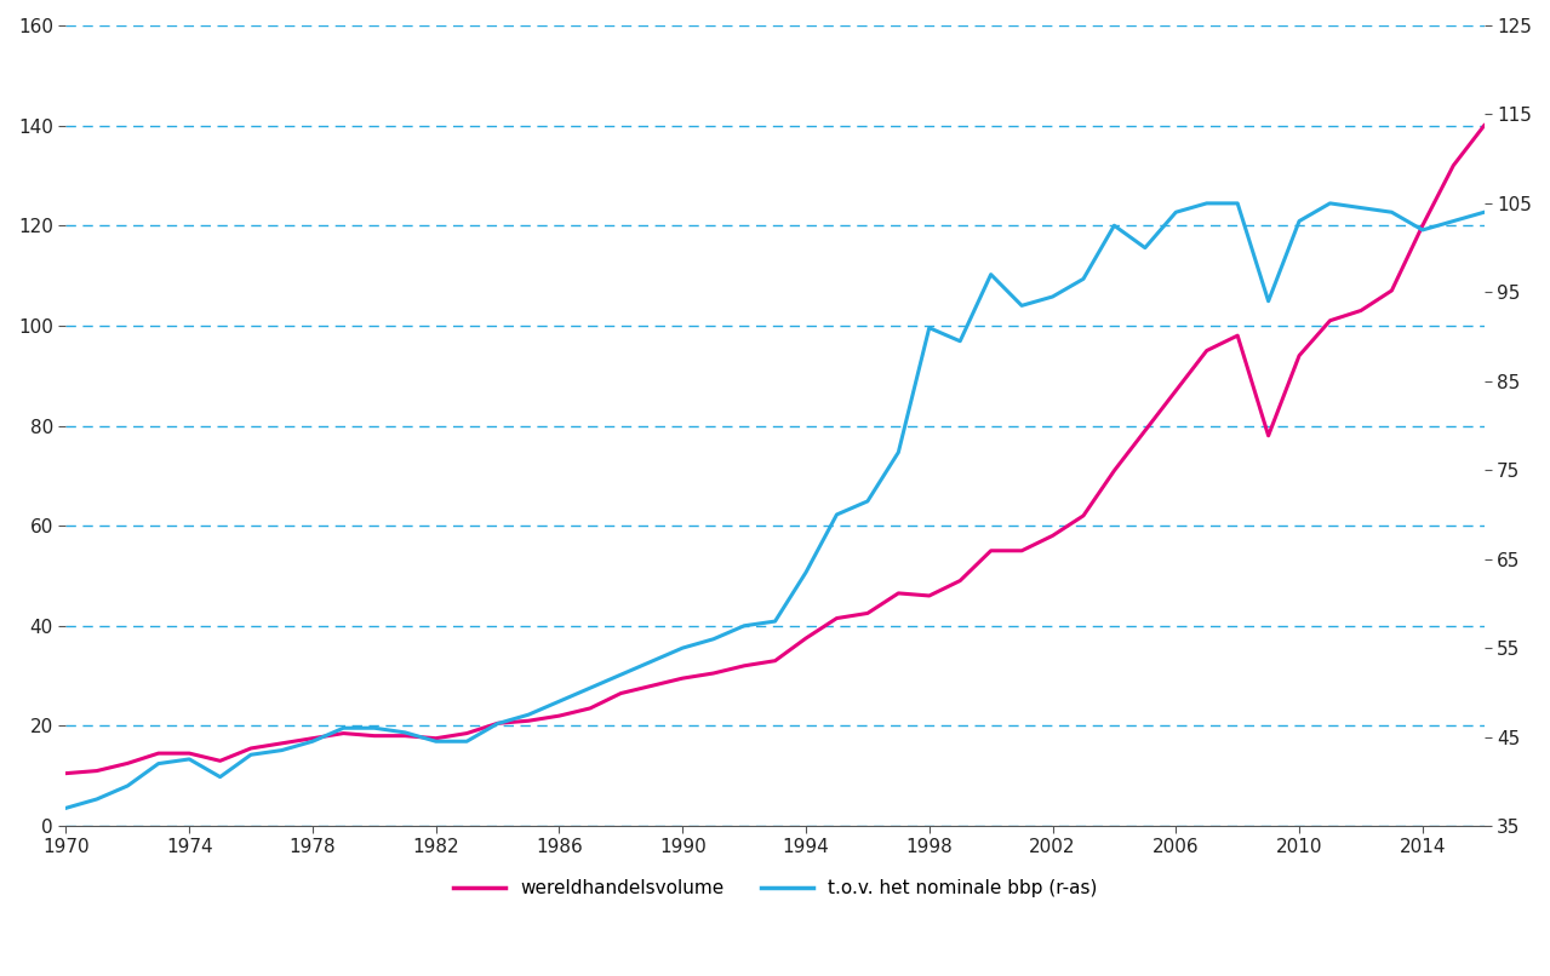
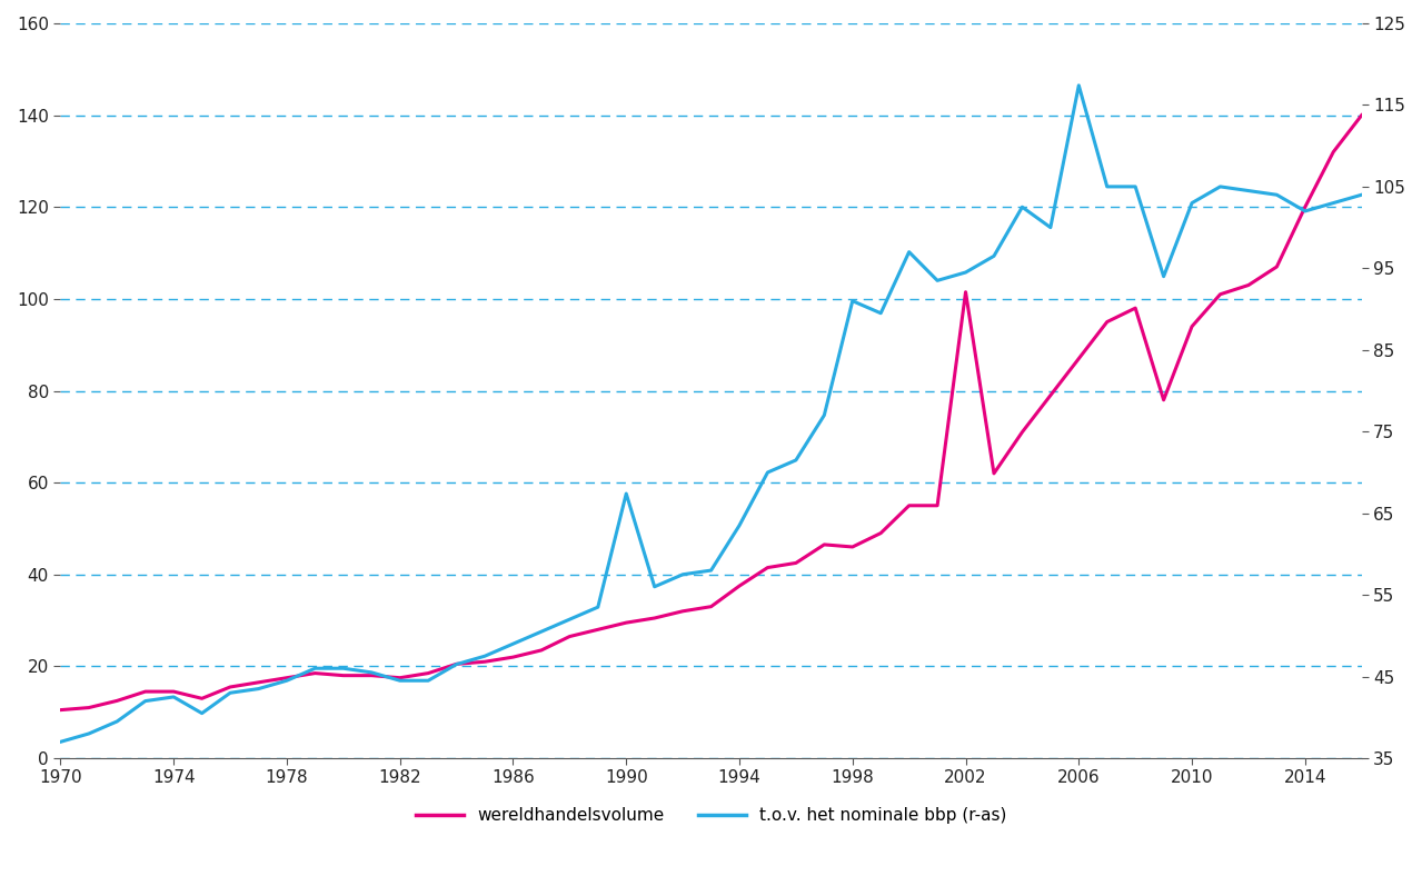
t.o.v. het nominale bbp (r-as)/1990: 55.0 -> 67.4
wereldhandelsvolume/2002: 58.0 -> 101.5
t.o.v. het nominale bbp (r-as)/2006: 104.0 -> 117.4
